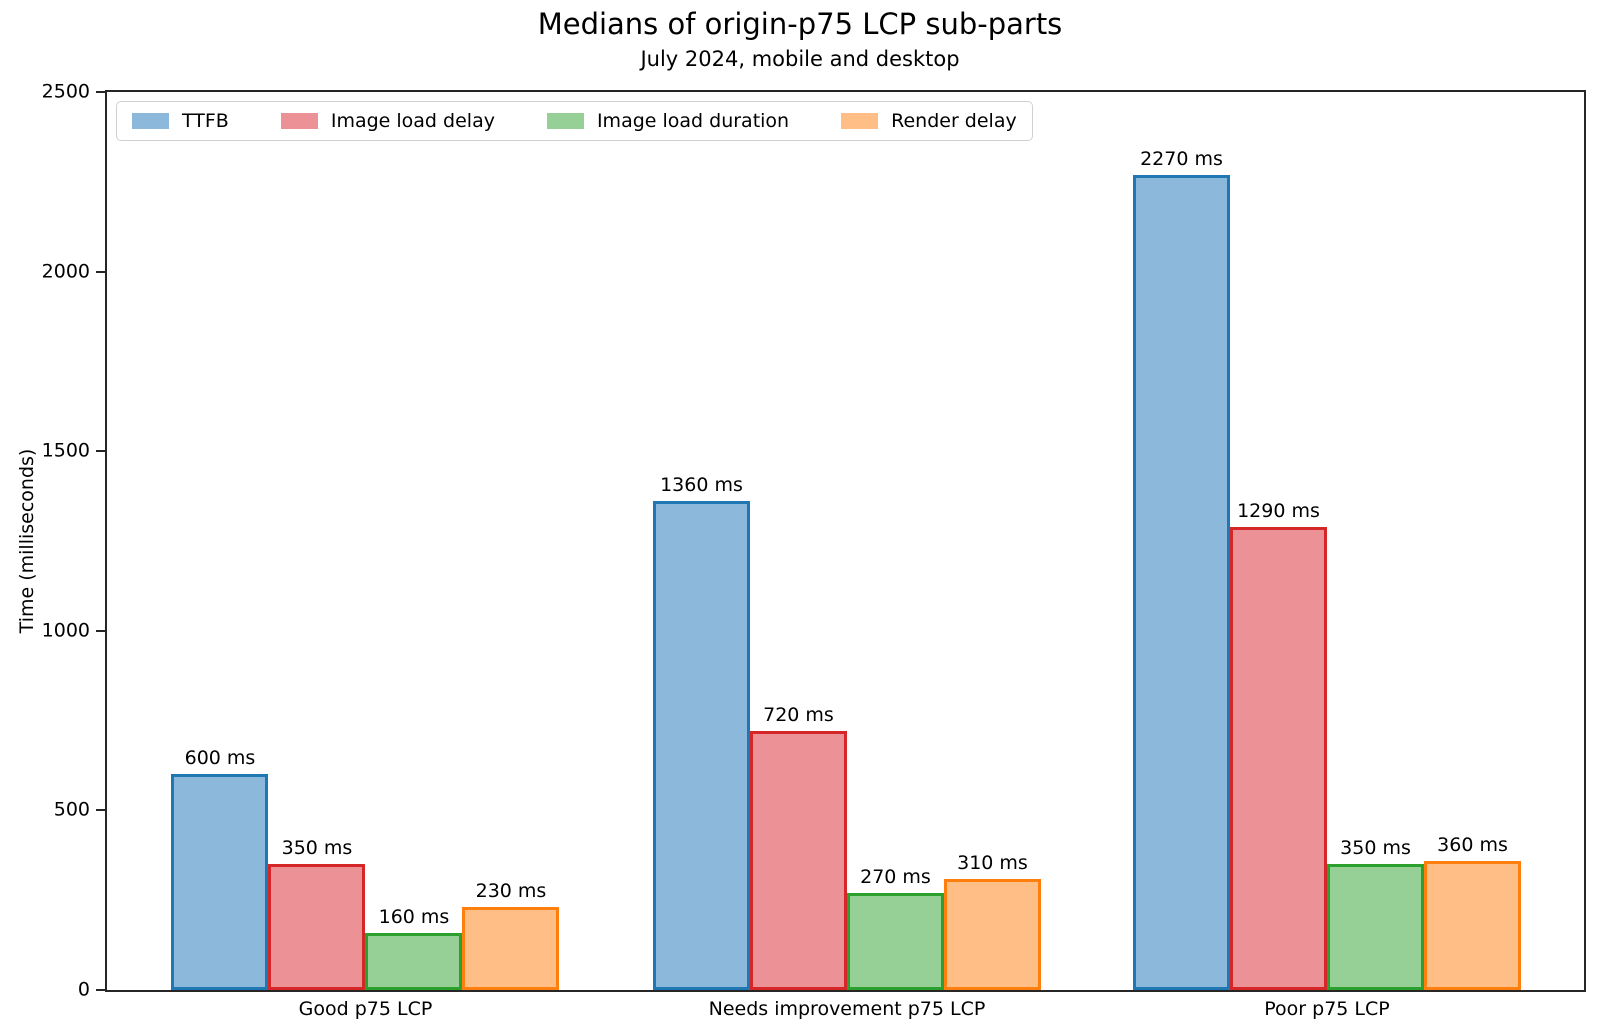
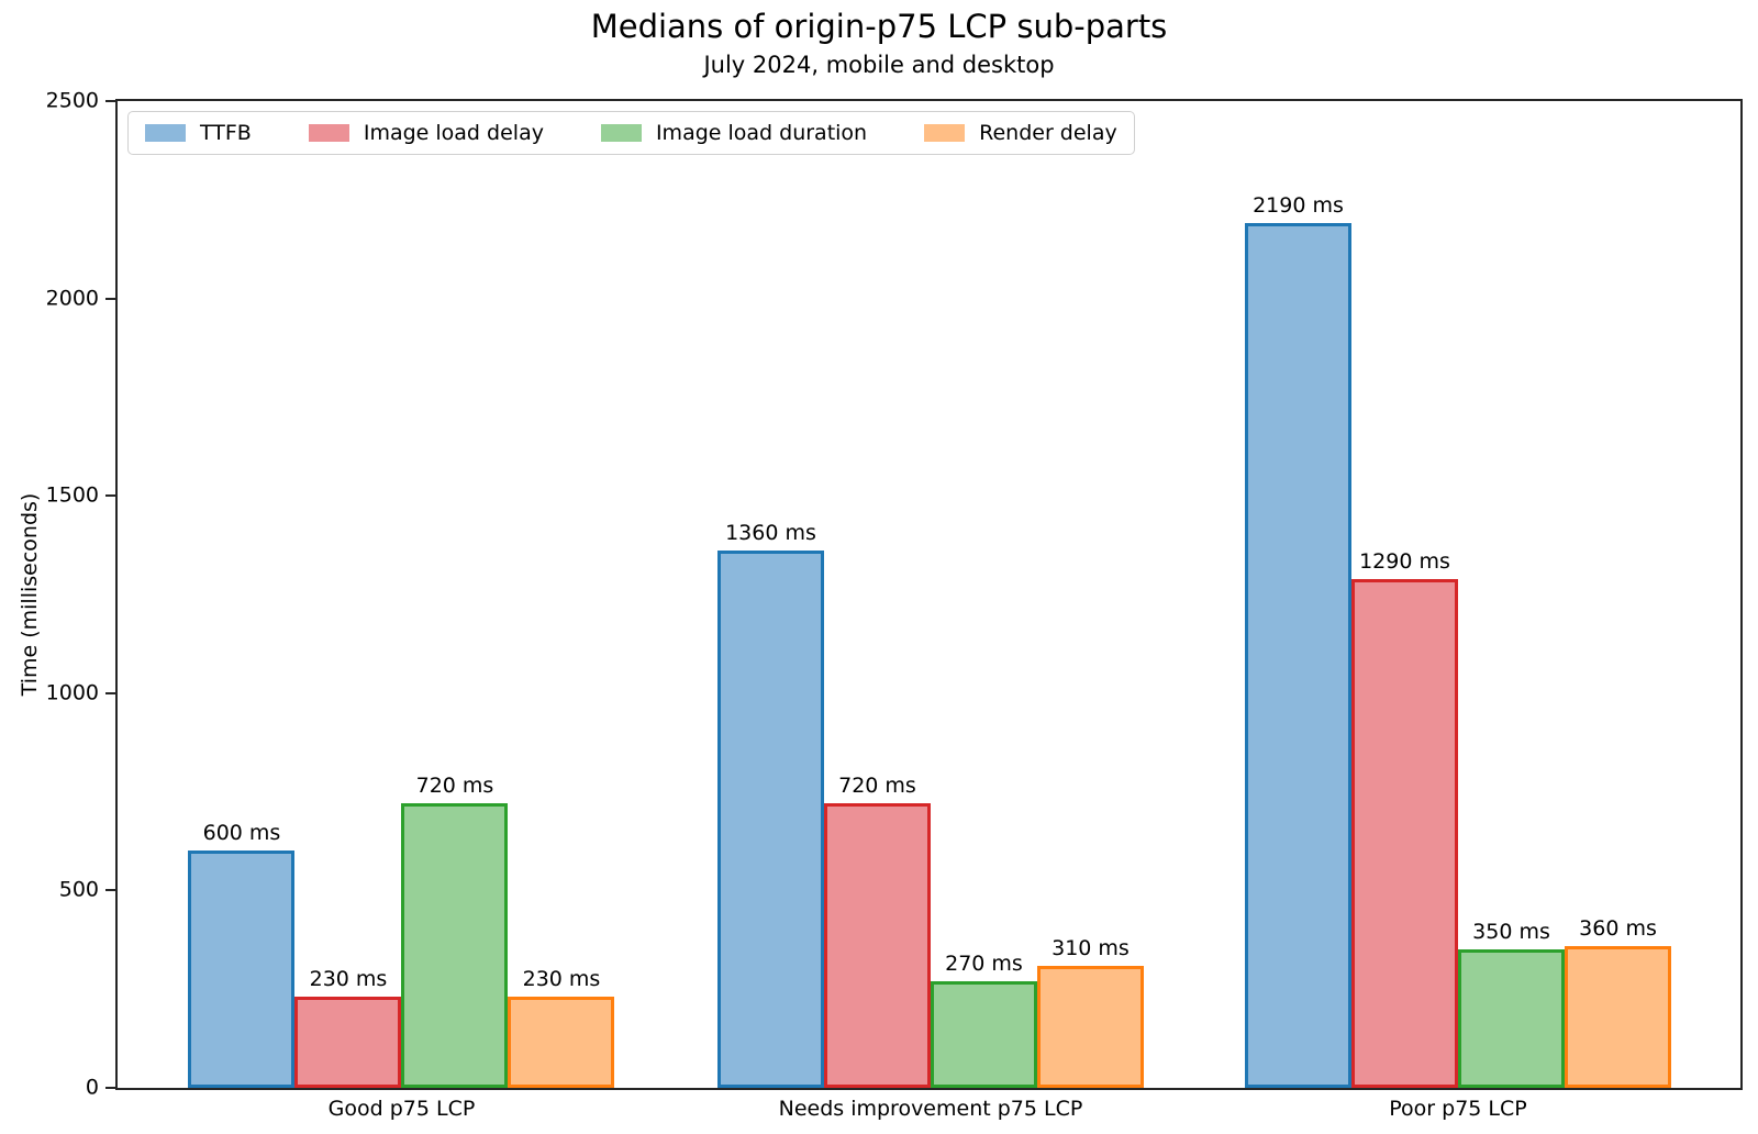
Image load delay/Good p75 LCP: 350 -> 230
Image load duration/Good p75 LCP: 160 -> 720
TTFB/Poor p75 LCP: 2270 -> 2190
